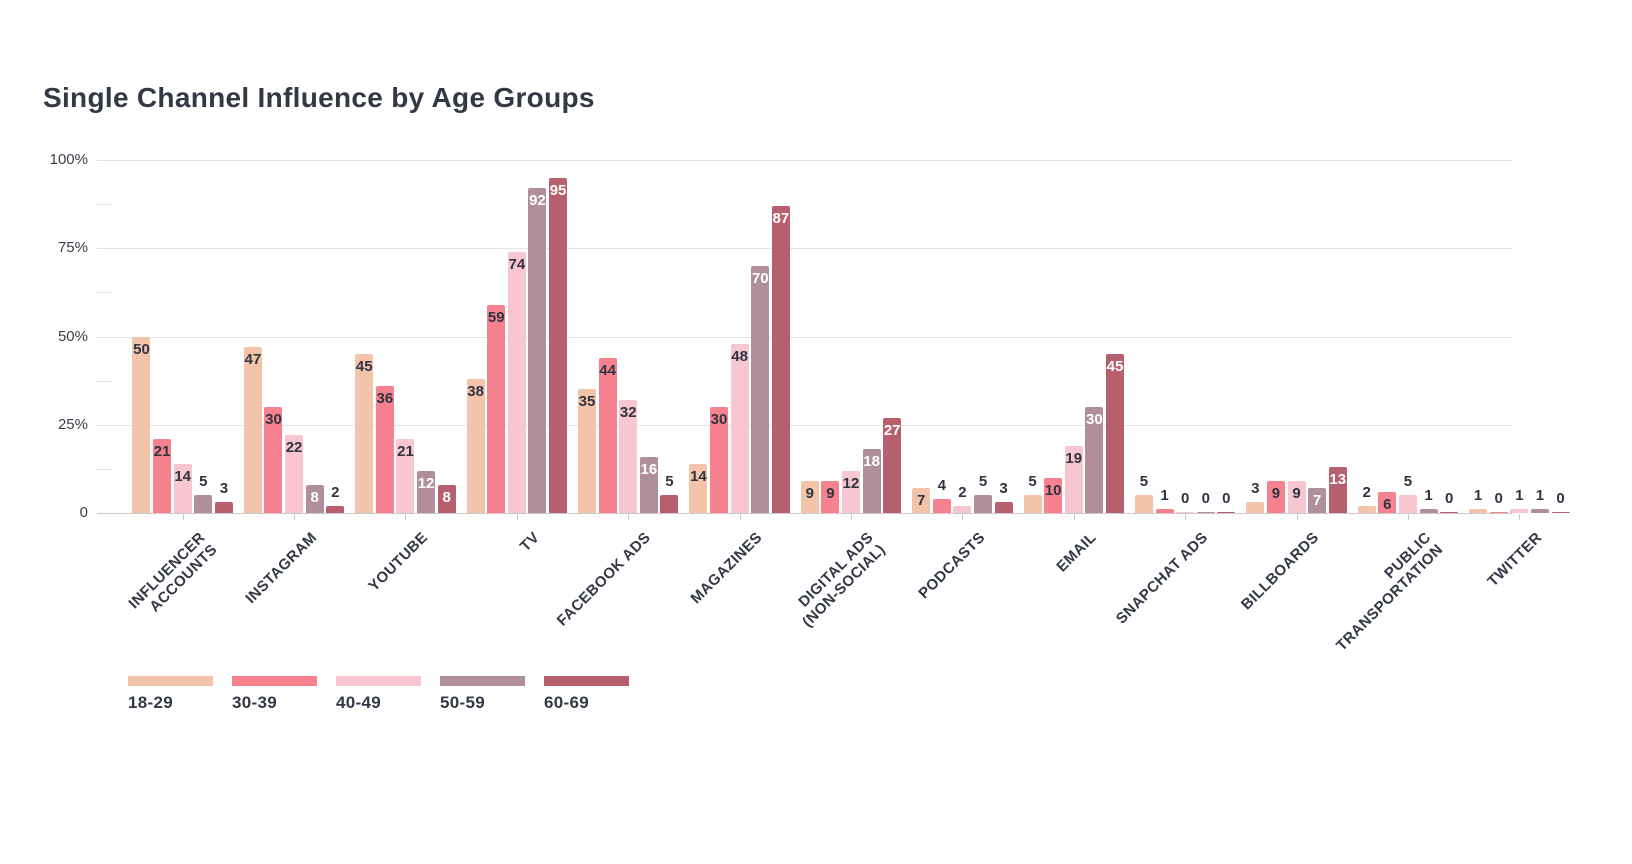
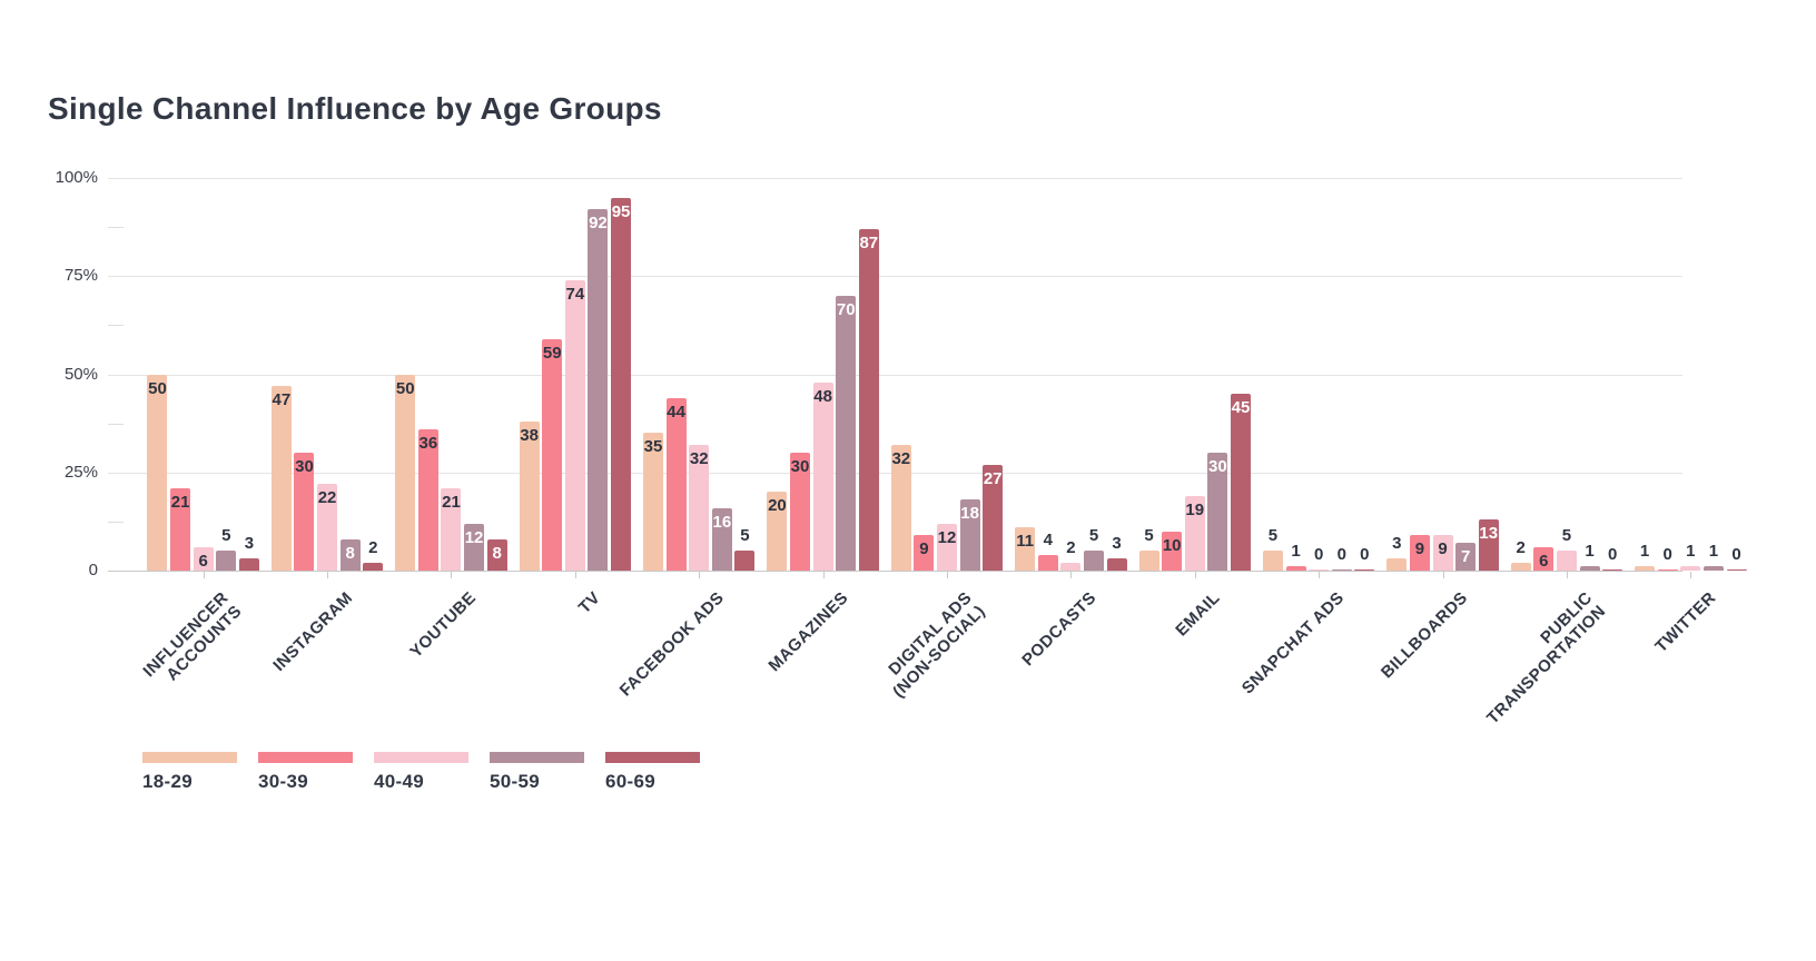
40-49/INFLUENCER ACCOUNTS: 14 -> 6
18-29/YOUTUBE: 45 -> 50
18-29/MAGAZINES: 14 -> 20
18-29/DIGITAL ADS (NON-SOCIAL): 9 -> 32
18-29/PODCASTS: 7 -> 11
